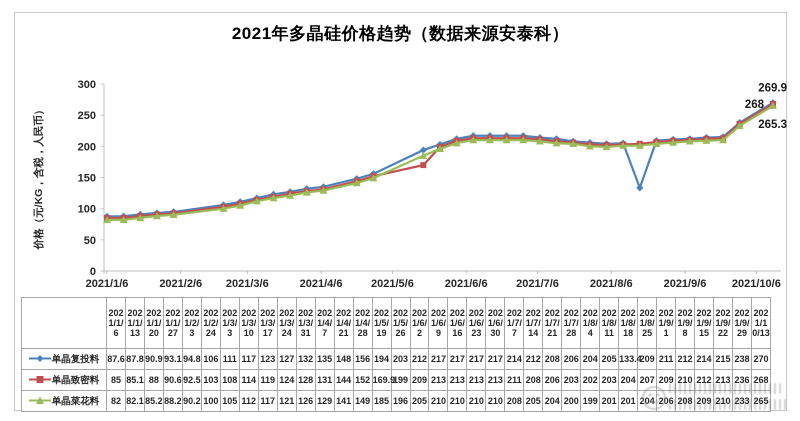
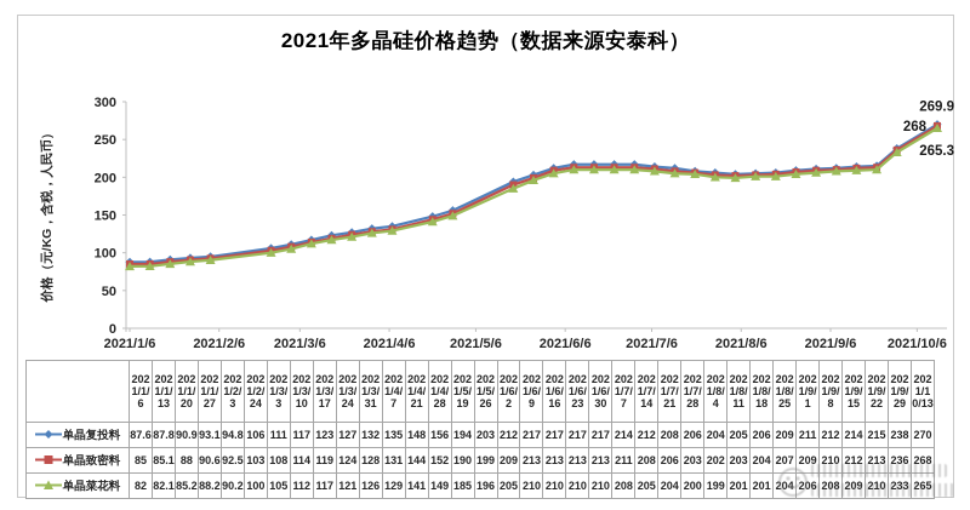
单晶致密料/2021/5/19: 169.9 -> 190
单晶复投料/2021/8/18: 133.4 -> 206
